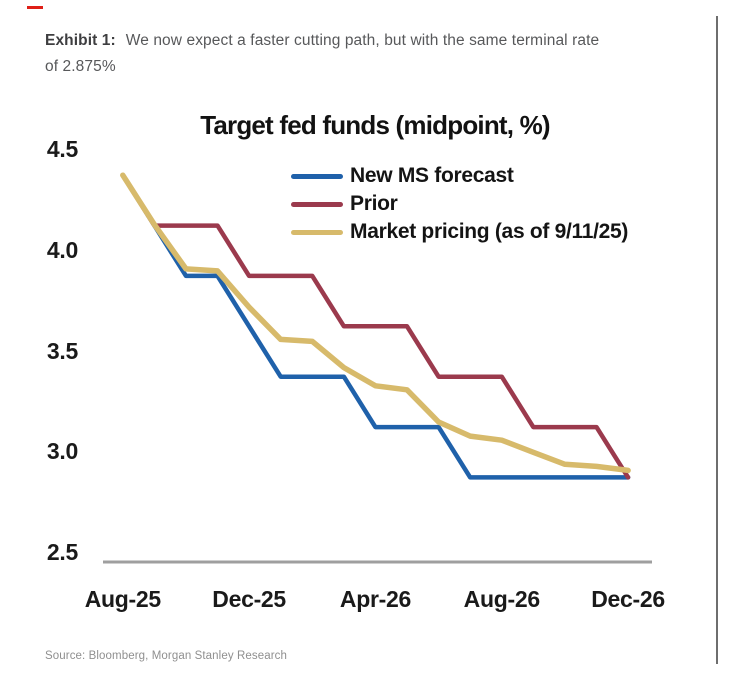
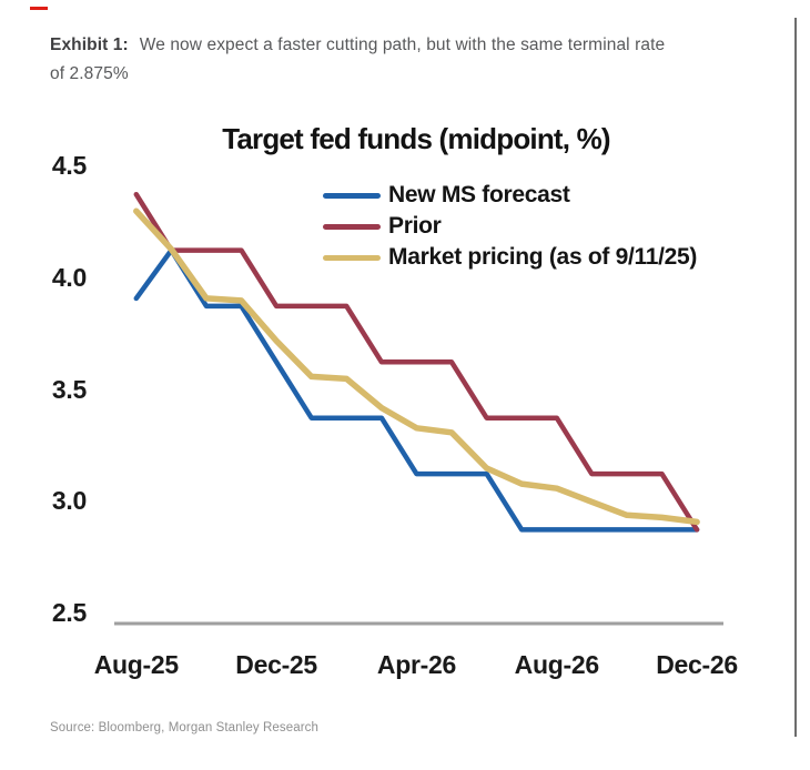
New MS forecast/Aug-25: 4.38 -> 3.91
Market pricing (as of 9/11/25)/Aug-25: 4.38 -> 4.30
